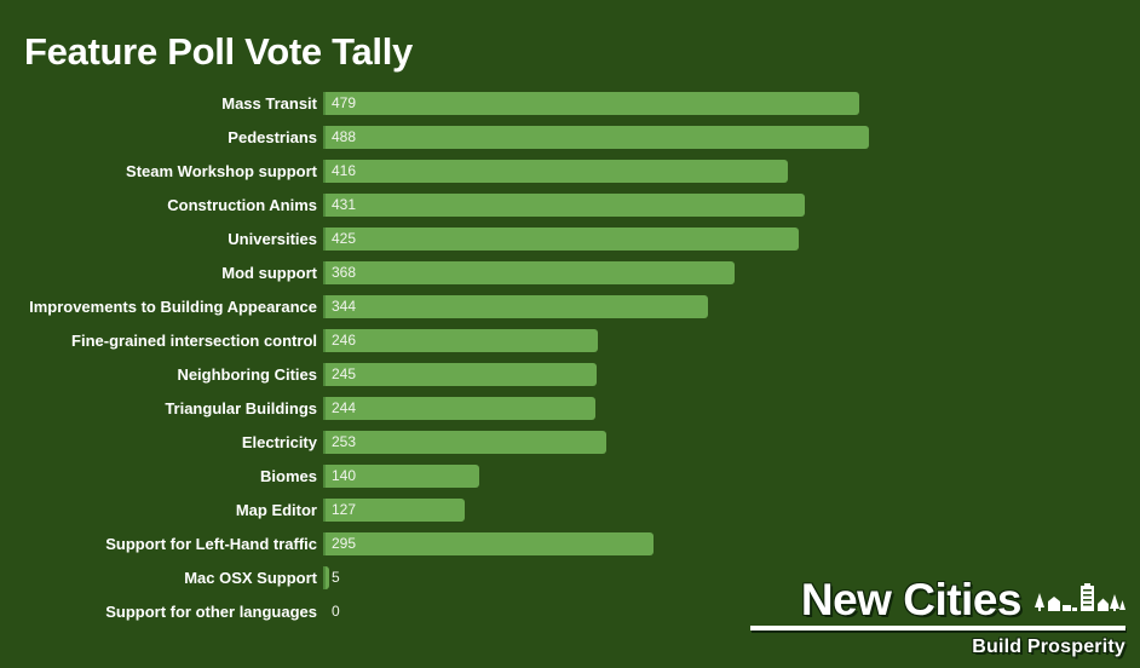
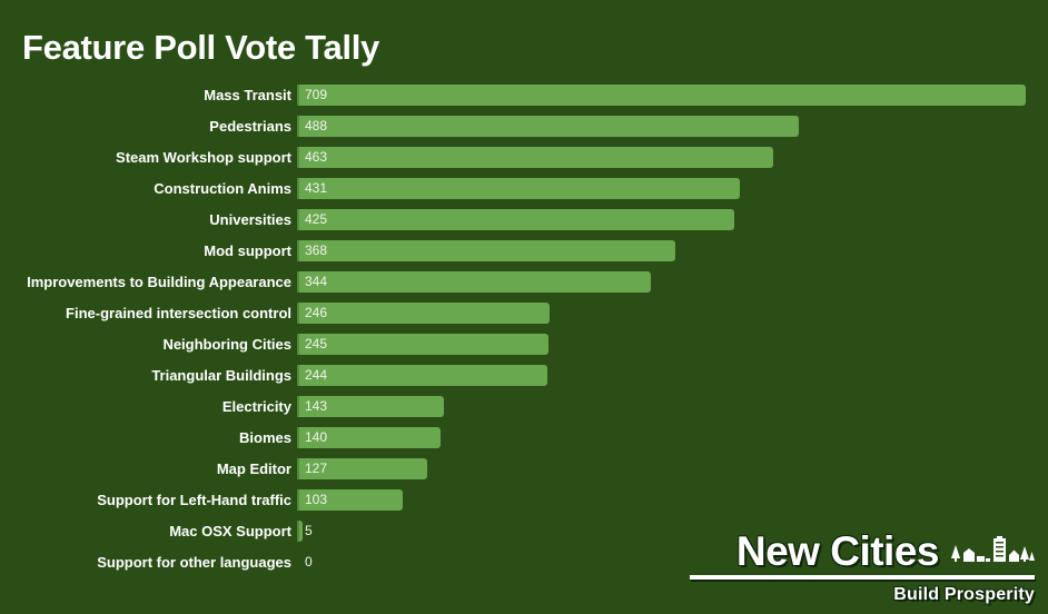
Mass Transit: 479 -> 709
Steam Workshop support: 416 -> 463
Electricity: 253 -> 143
Support for Left-Hand traffic: 295 -> 103
